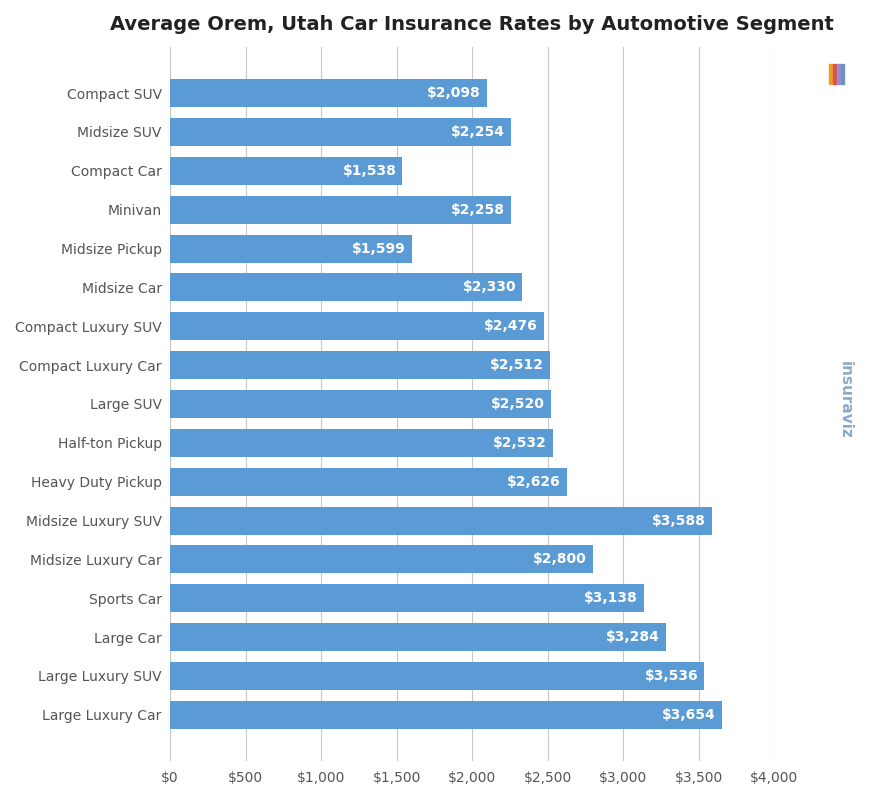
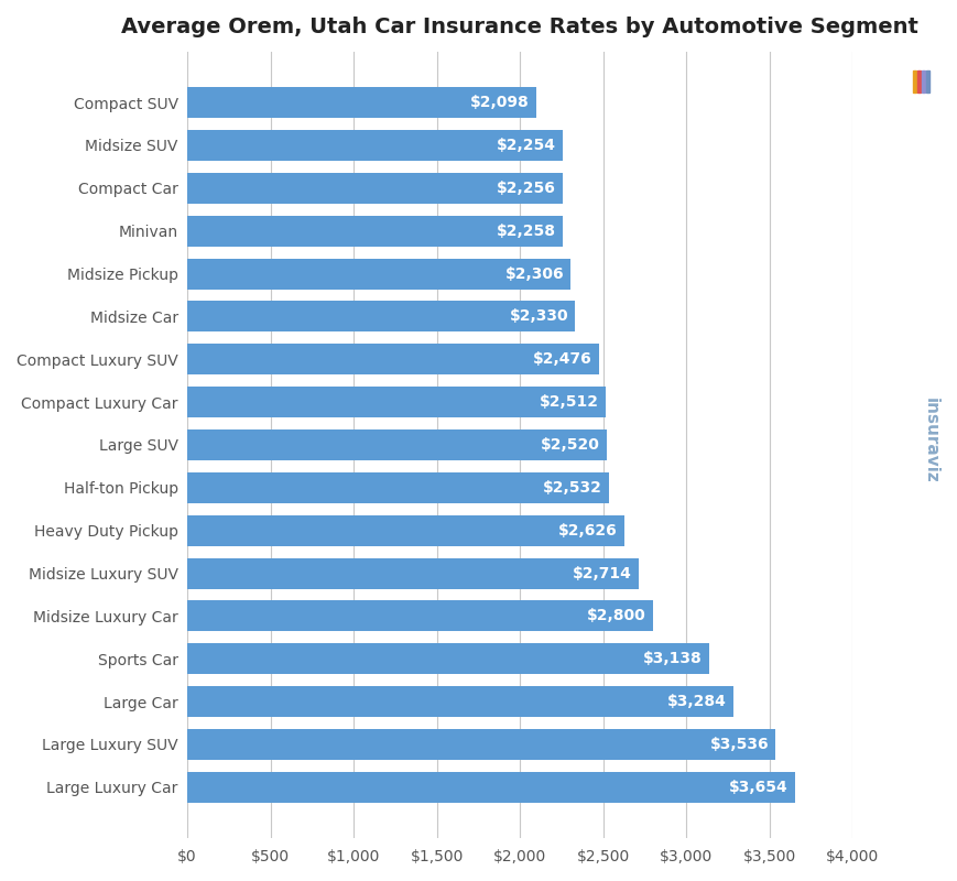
Compact Car: $1,538 -> $2,256
Midsize Pickup: $1,599 -> $2,306
Midsize Luxury SUV: $3,588 -> $2,714
